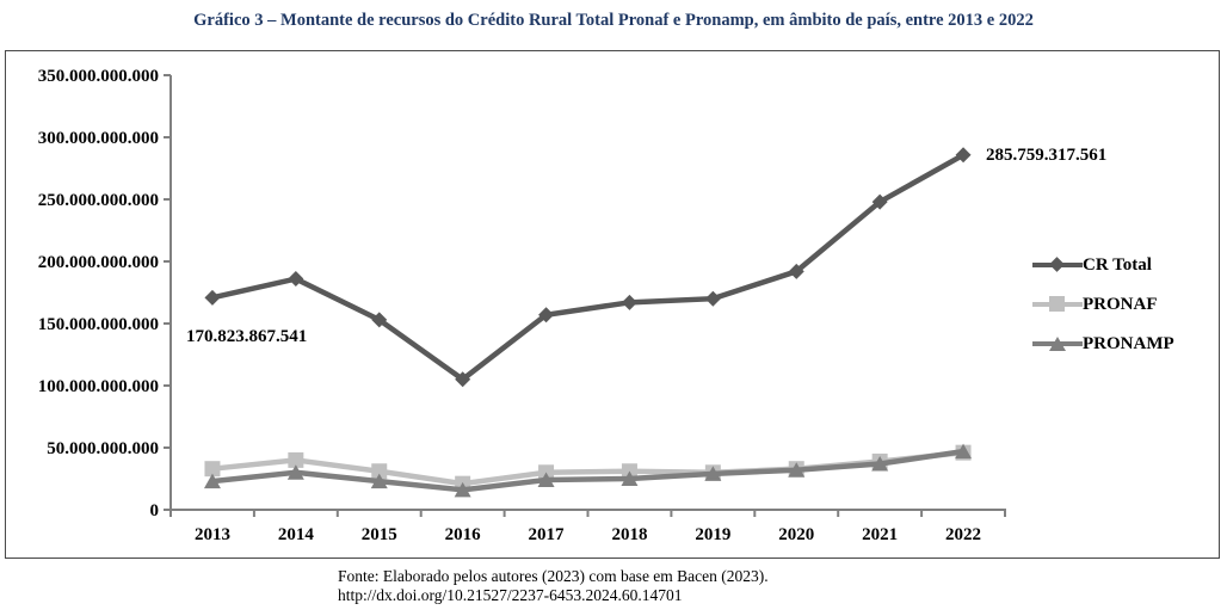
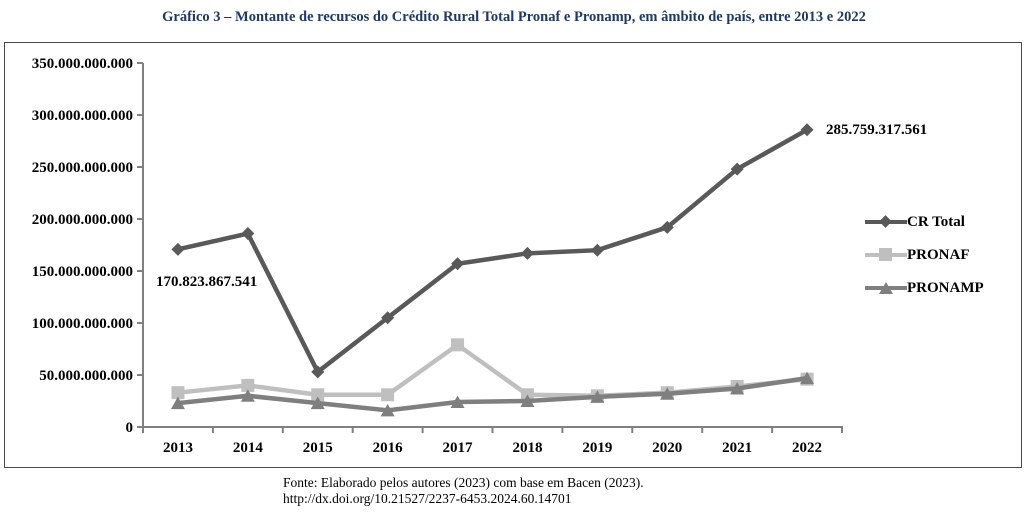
CR Total/2015: 153000000000 -> 53000000000
PRONAF/2016: 21000000000 -> 31000000000
PRONAF/2017: 30000000000 -> 79000000000
